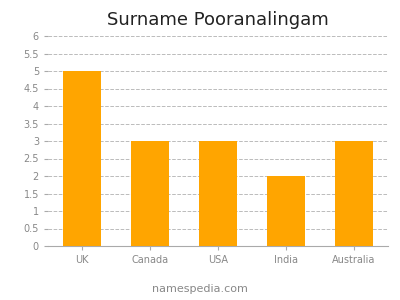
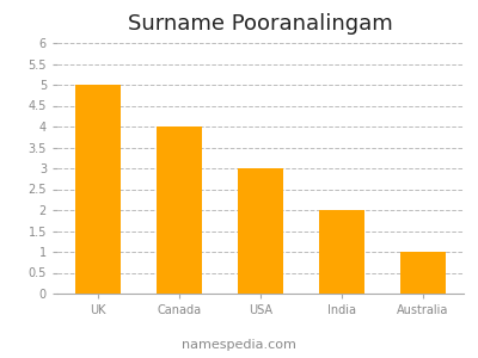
Canada: 3 -> 4
Australia: 3 -> 1
